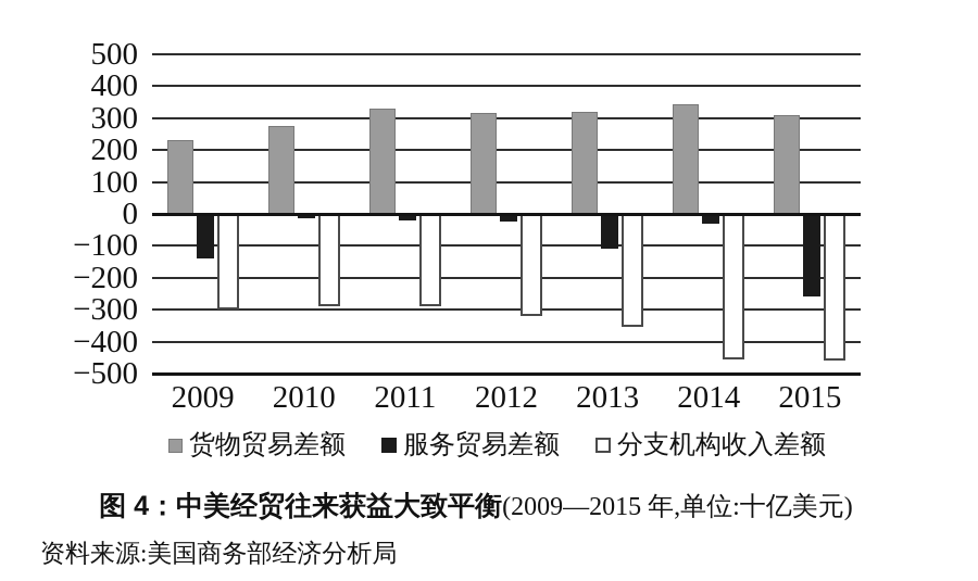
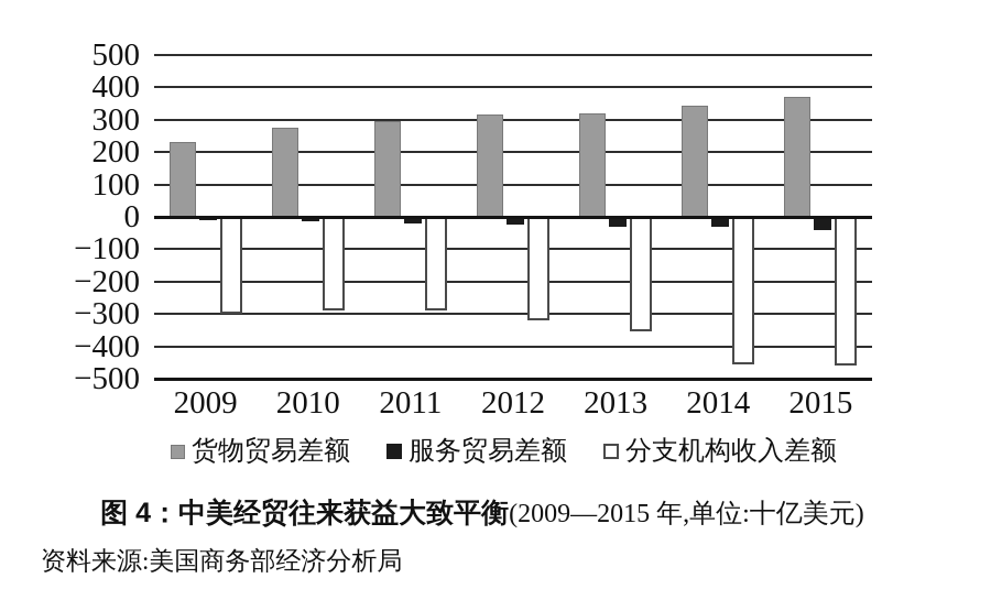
服务贸易差额/2009: -140 -> -10
货物贸易差额/2011: 330 -> 300
服务贸易差额/2013: -110 -> -30
货物贸易差额/2015: 310 -> 370
服务贸易差额/2015: -260 -> -40
